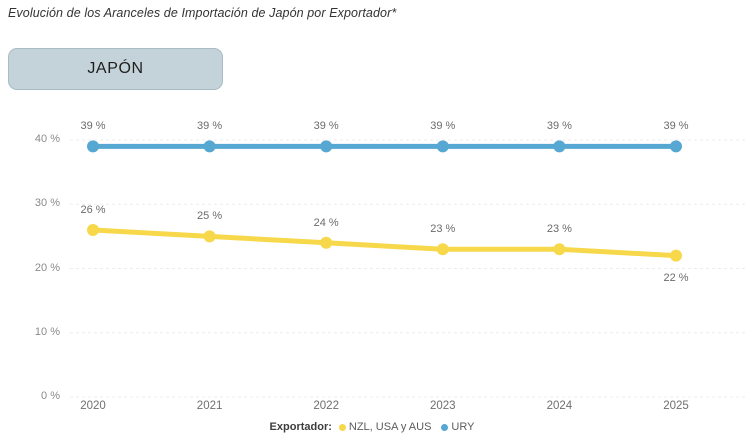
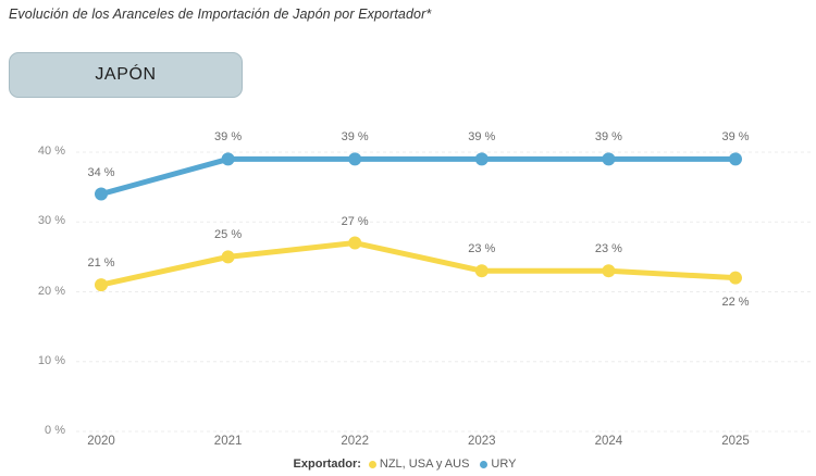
URY/2020: 39 -> 34
NZL, USA y AUS/2020: 26 -> 21
NZL, USA y AUS/2022: 24 -> 27
